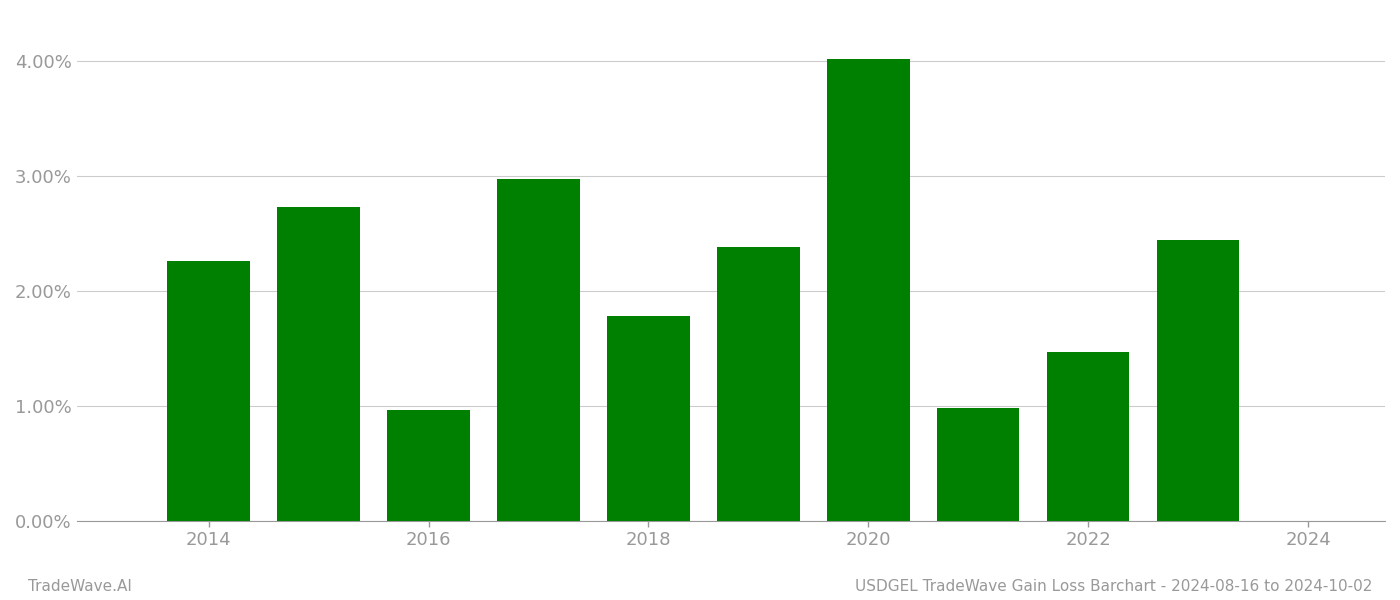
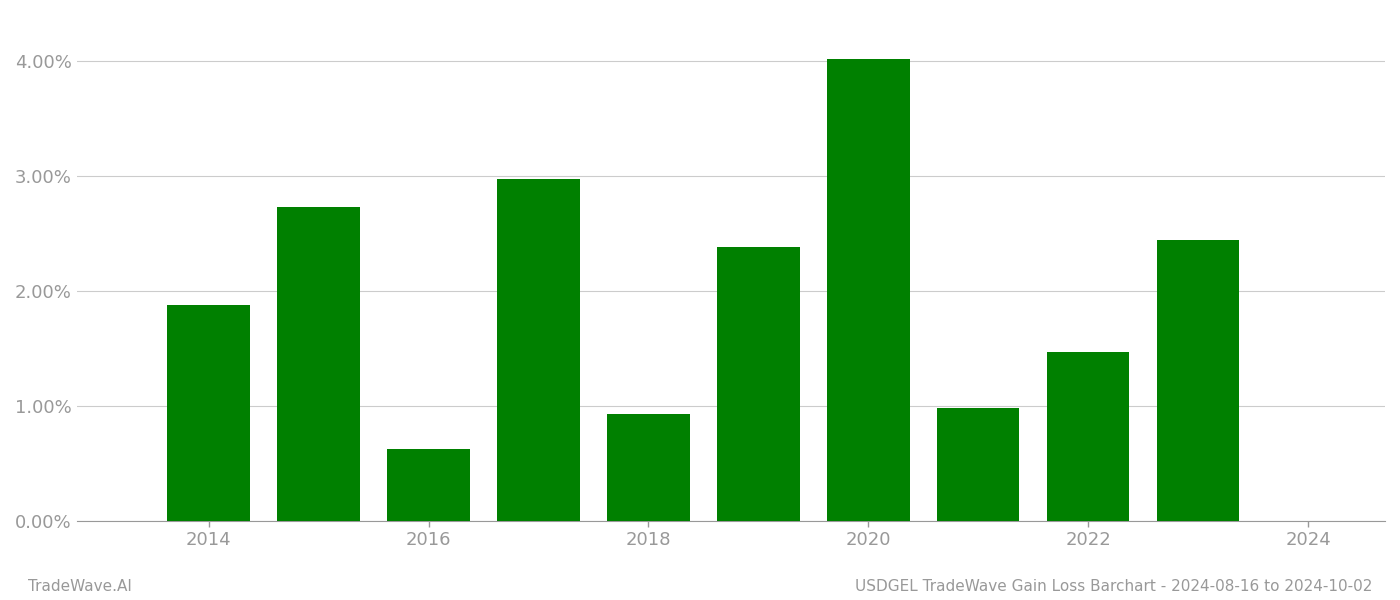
2014: 2.26% -> 1.87%
2016: 0.96% -> 0.62%
2018: 1.78% -> 0.93%
